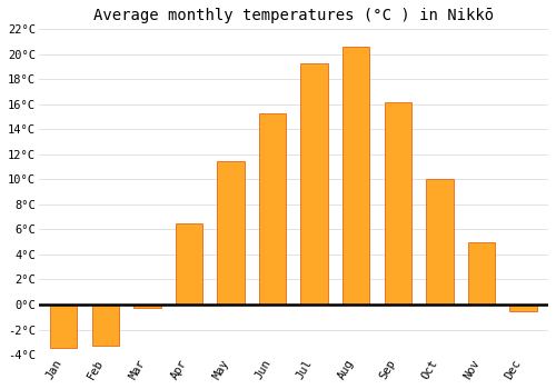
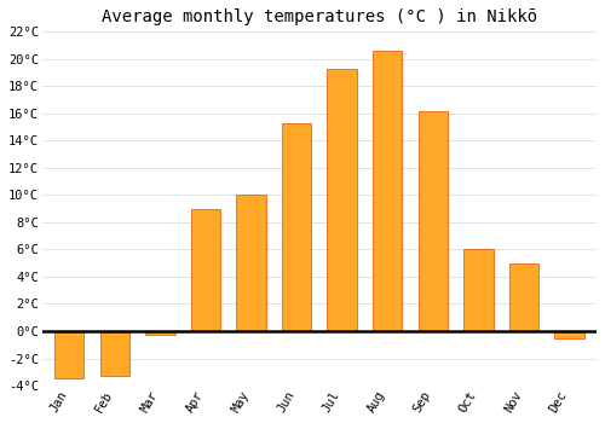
Apr: 6.5°C -> 9.0°C
May: 11.5°C -> 10.0°C
Oct: 10.0°C -> 6.0°C
